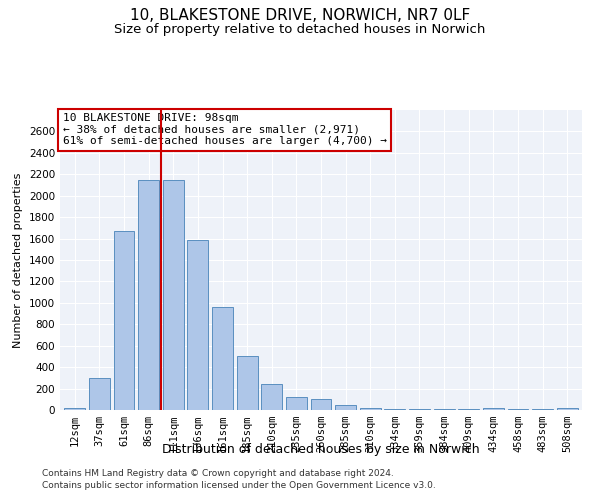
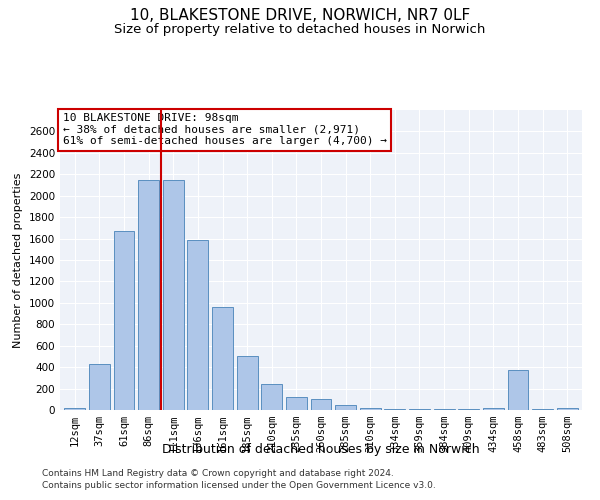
37sqm: 300 -> 430
458sqm: 0 -> 370
